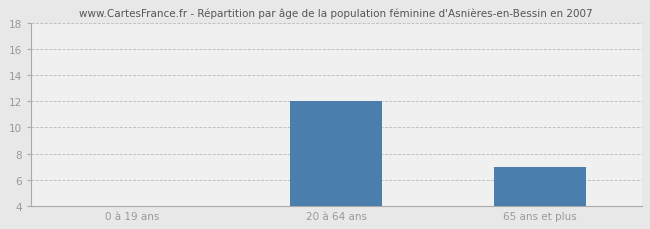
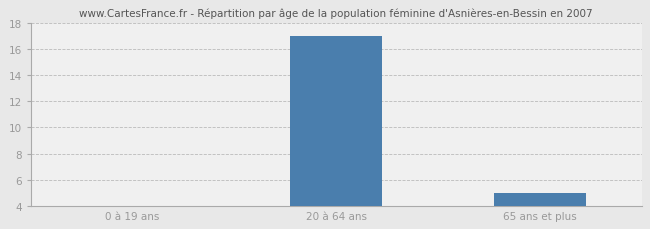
20 à 64 ans: 12 -> 17
65 ans et plus: 7 -> 5
